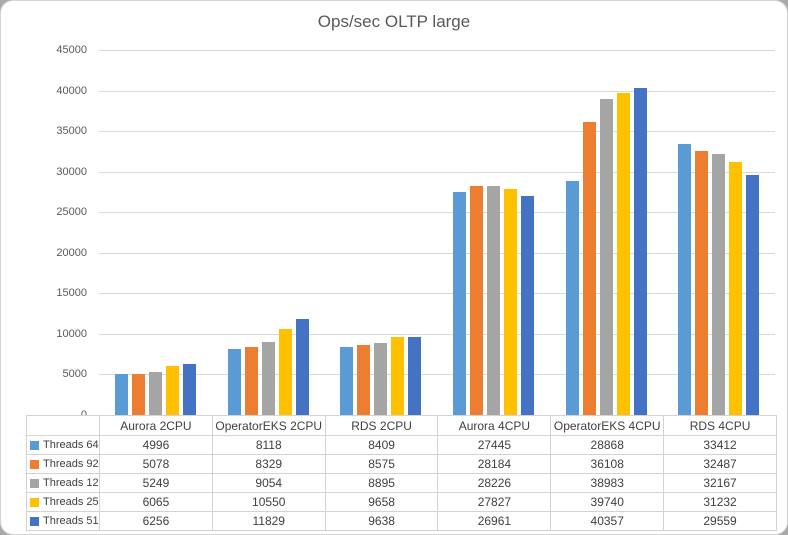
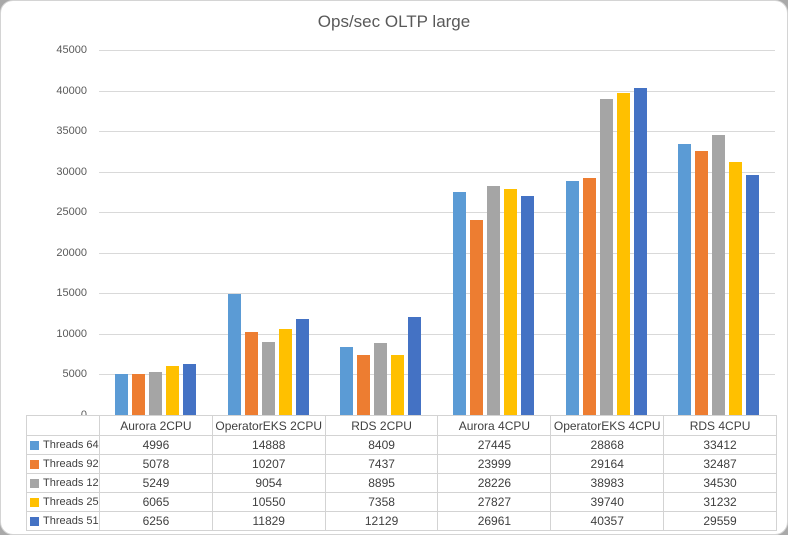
Threads 64/OperatorEKS 2CPU: 8118 -> 14888
Threads 92/OperatorEKS 2CPU: 8329 -> 10207
Threads 92/RDS 2CPU: 8575 -> 7437
Threads 256/RDS 2CPU: 9658 -> 7358
Threads 512/RDS 2CPU: 9638 -> 12129
Threads 92/Aurora 4CPU: 28184 -> 23999
Threads 92/OperatorEKS 4CPU: 36108 -> 29164
Threads 128/RDS 4CPU: 32167 -> 34530
